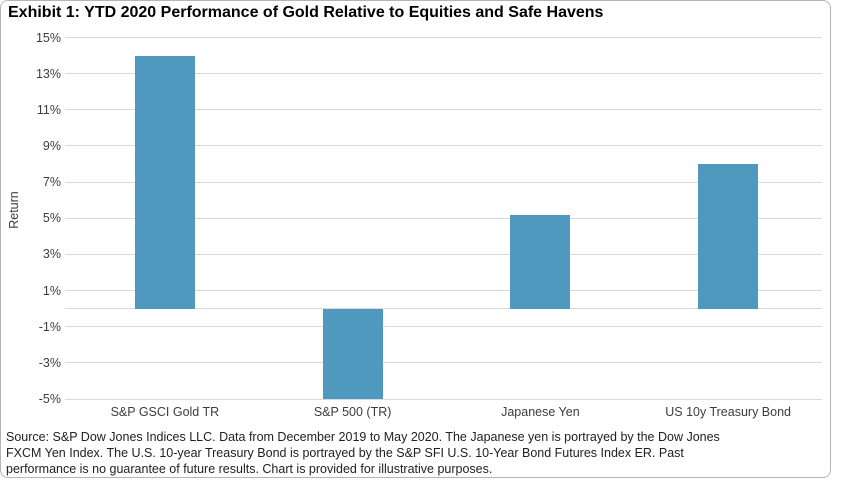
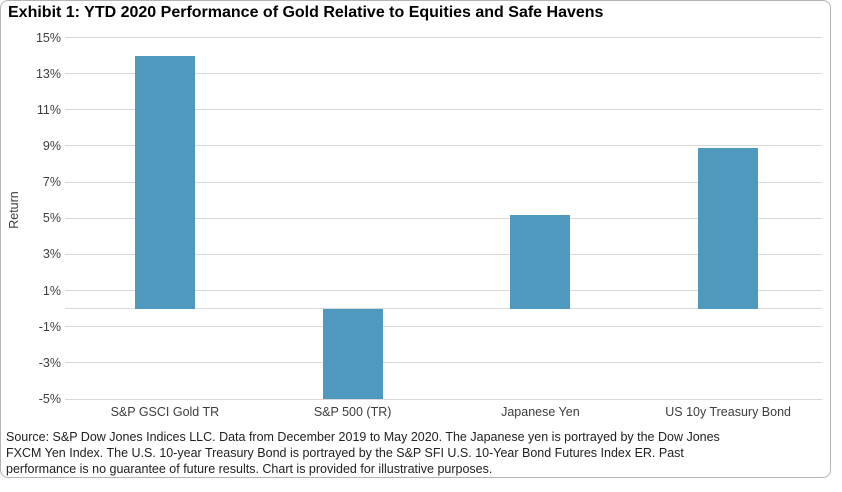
US 10y Treasury Bond: 8.0% -> 8.9%
